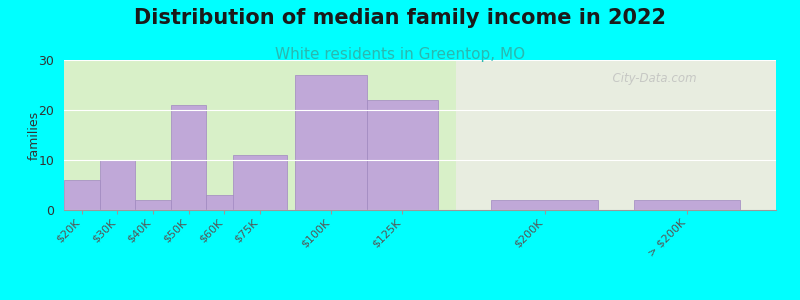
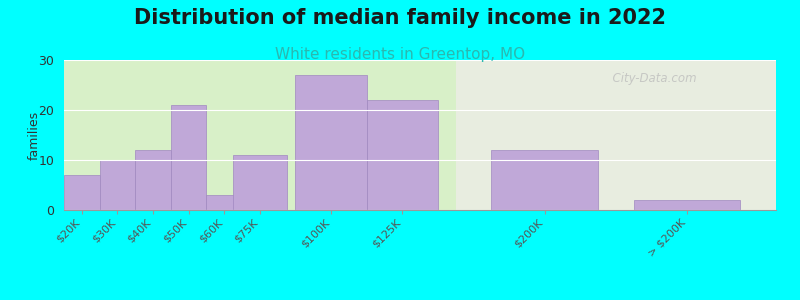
$20K: 6 -> 7
$40K: 2 -> 12
$200K: 2 -> 12
